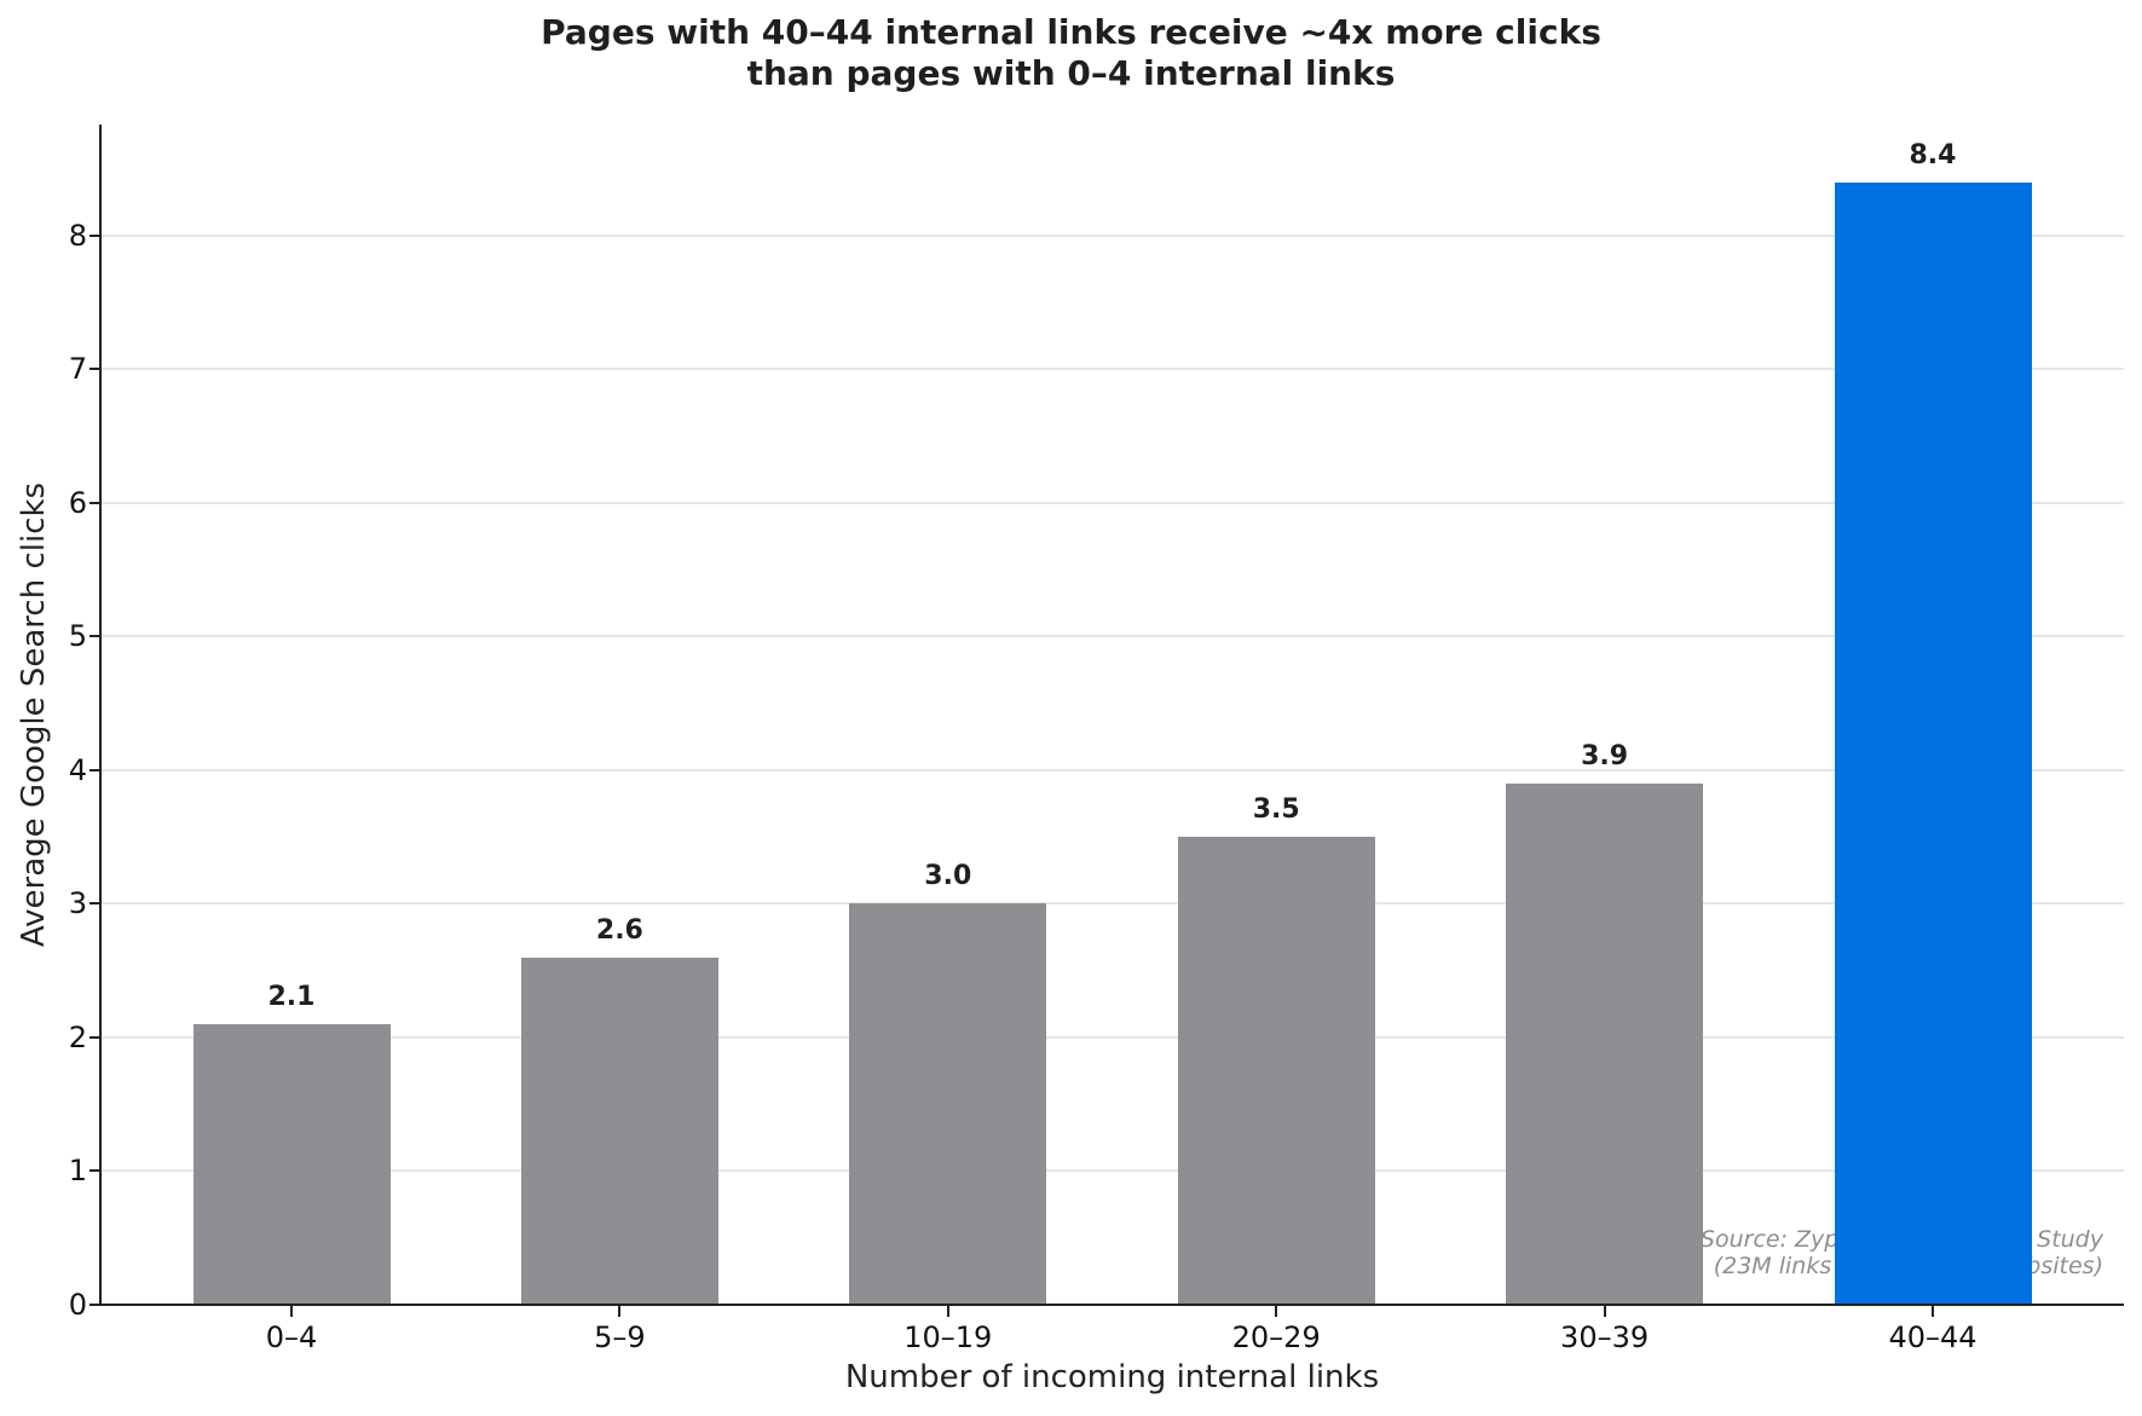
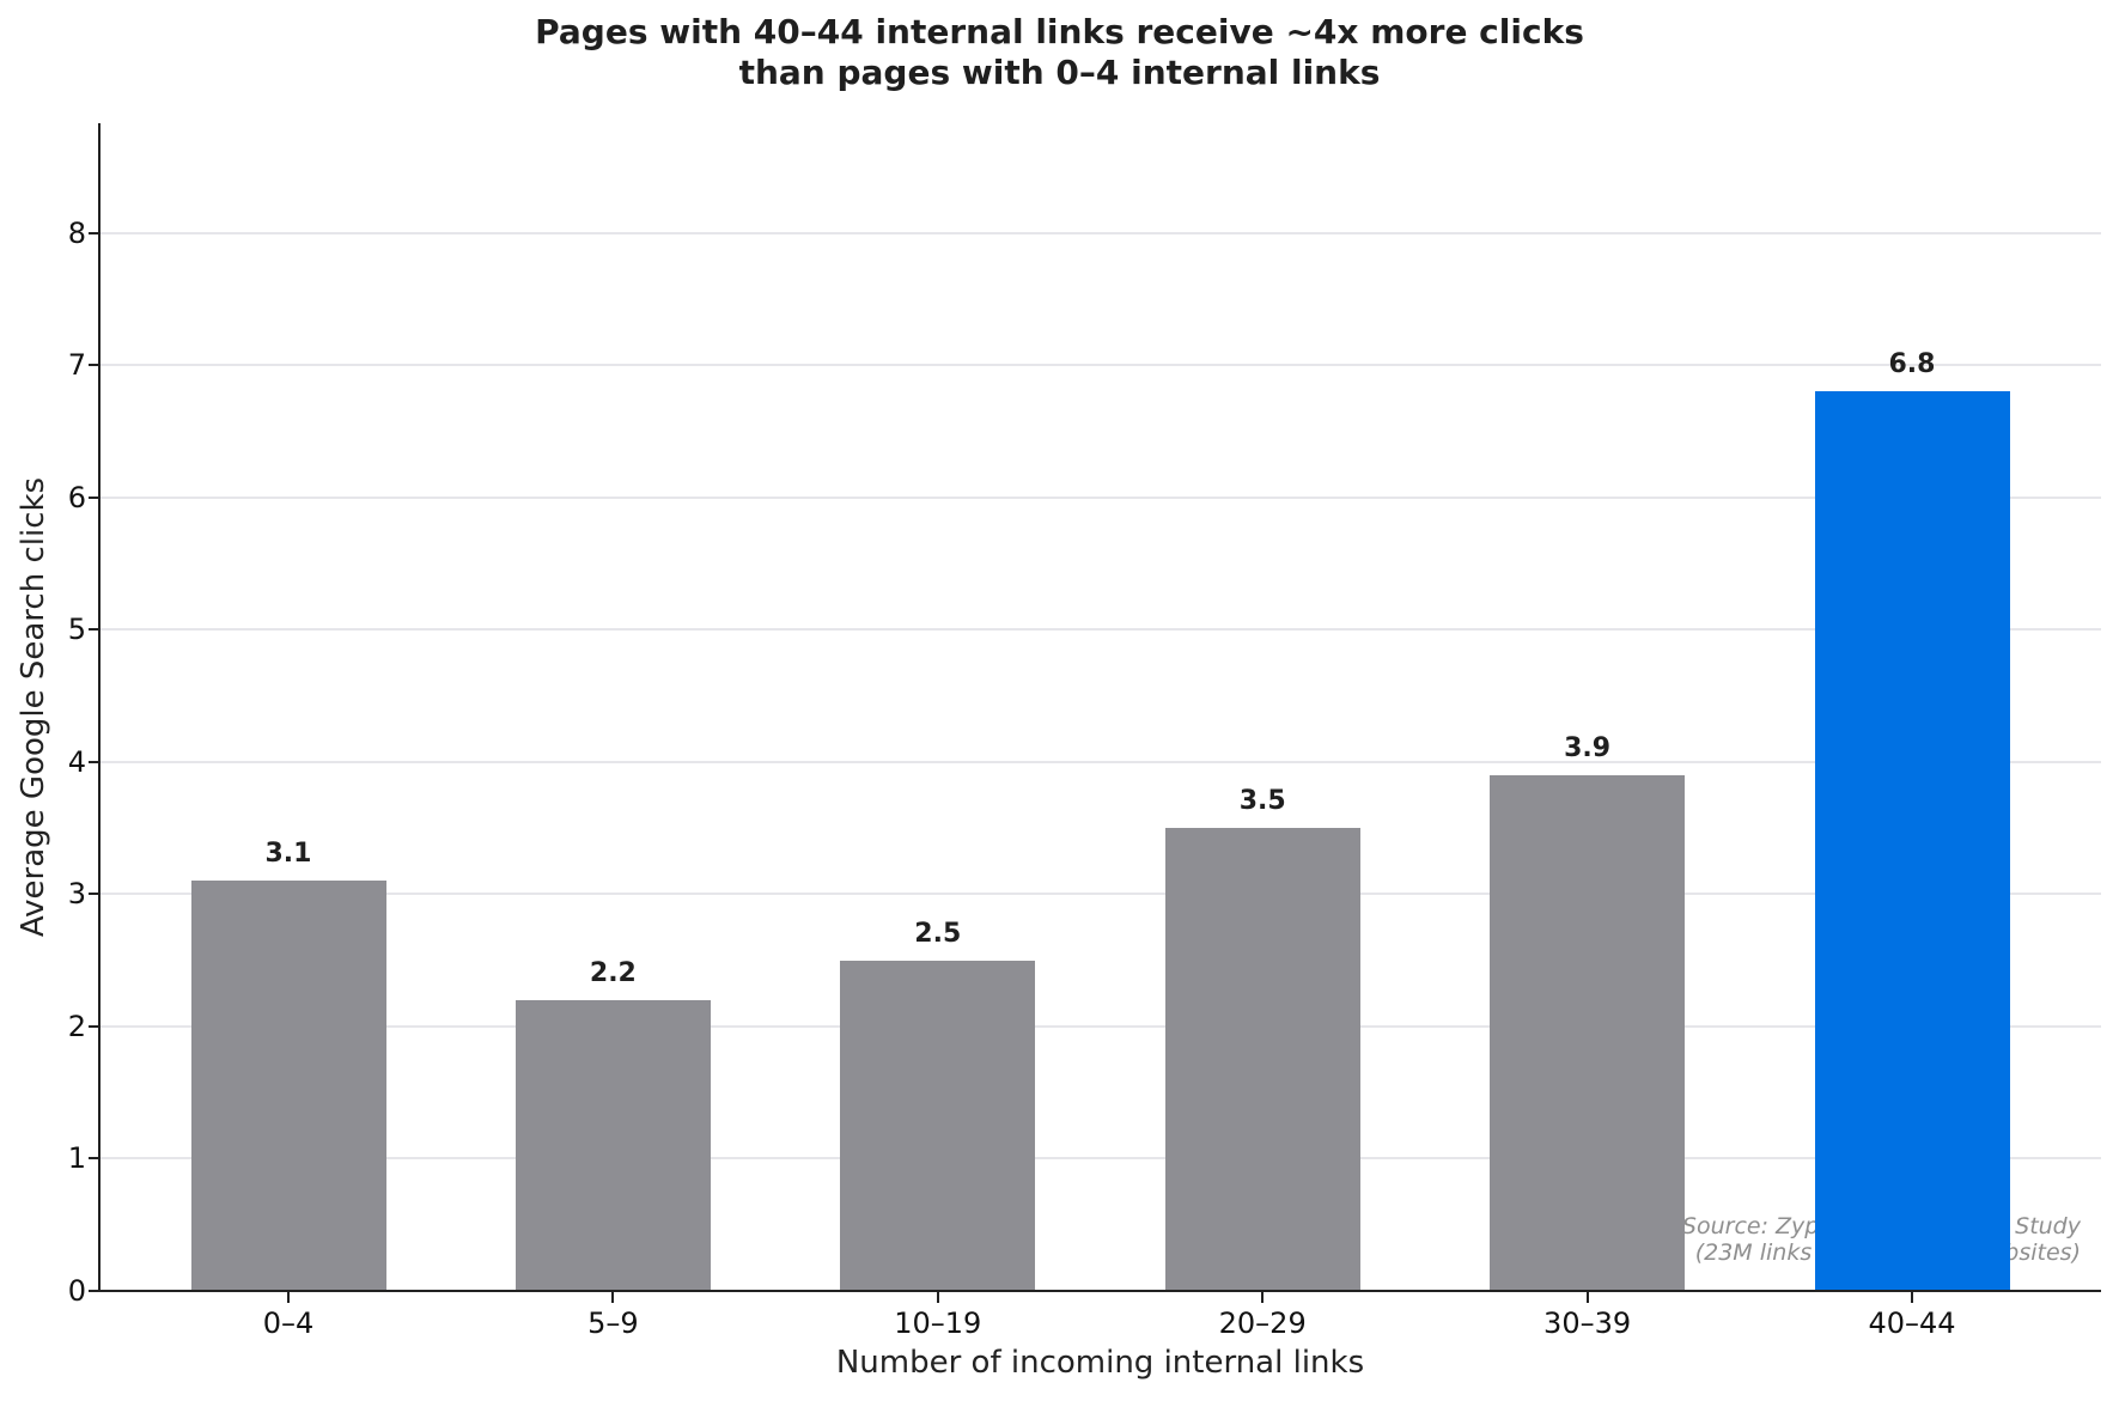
0–4: 2.1 -> 3.1
5–9: 2.6 -> 2.2
10–19: 3.0 -> 2.5
40–44: 8.4 -> 6.8
